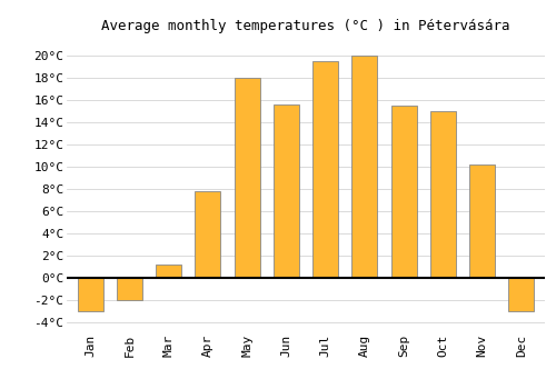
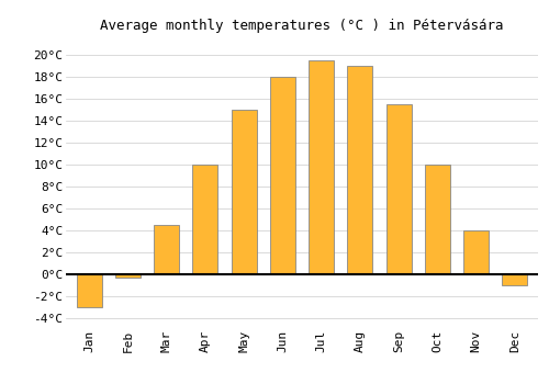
Feb: -2.0°C -> -0.3°C
Mar: 1.2°C -> 4.5°C
Apr: 7.8°C -> 10.0°C
May: 18.0°C -> 15.0°C
Jun: 15.6°C -> 18.0°C
Aug: 20.0°C -> 19.0°C
Oct: 15.0°C -> 10.0°C
Nov: 10.2°C -> 4.0°C
Dec: -3.0°C -> -1.0°C
